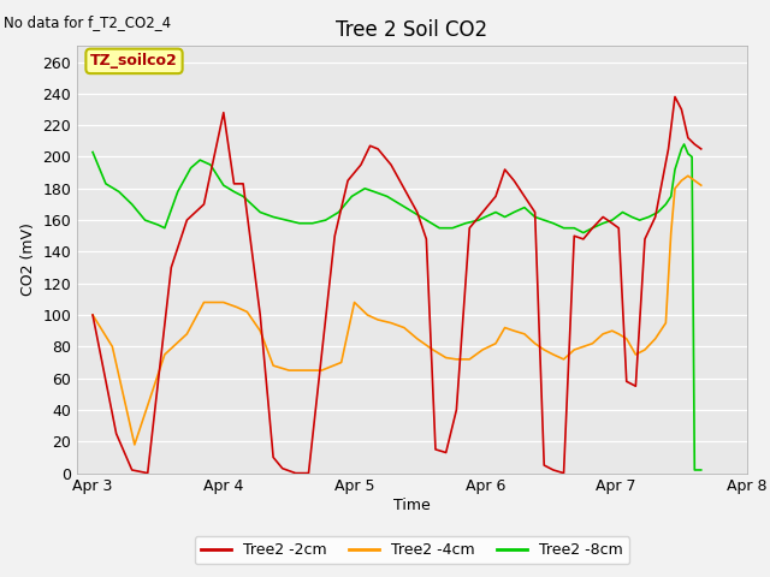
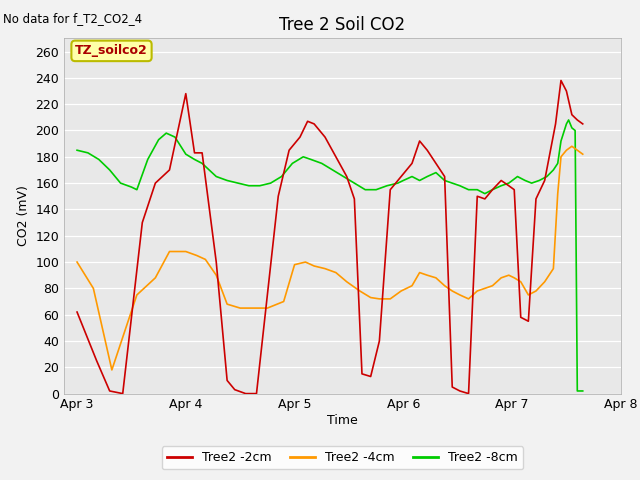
Tree2 -2cm/Apr 3: 100 -> 62
Tree2 -8cm/Apr 3: 203 -> 185
Tree2 -4cm/Apr 5: 108 -> 98
